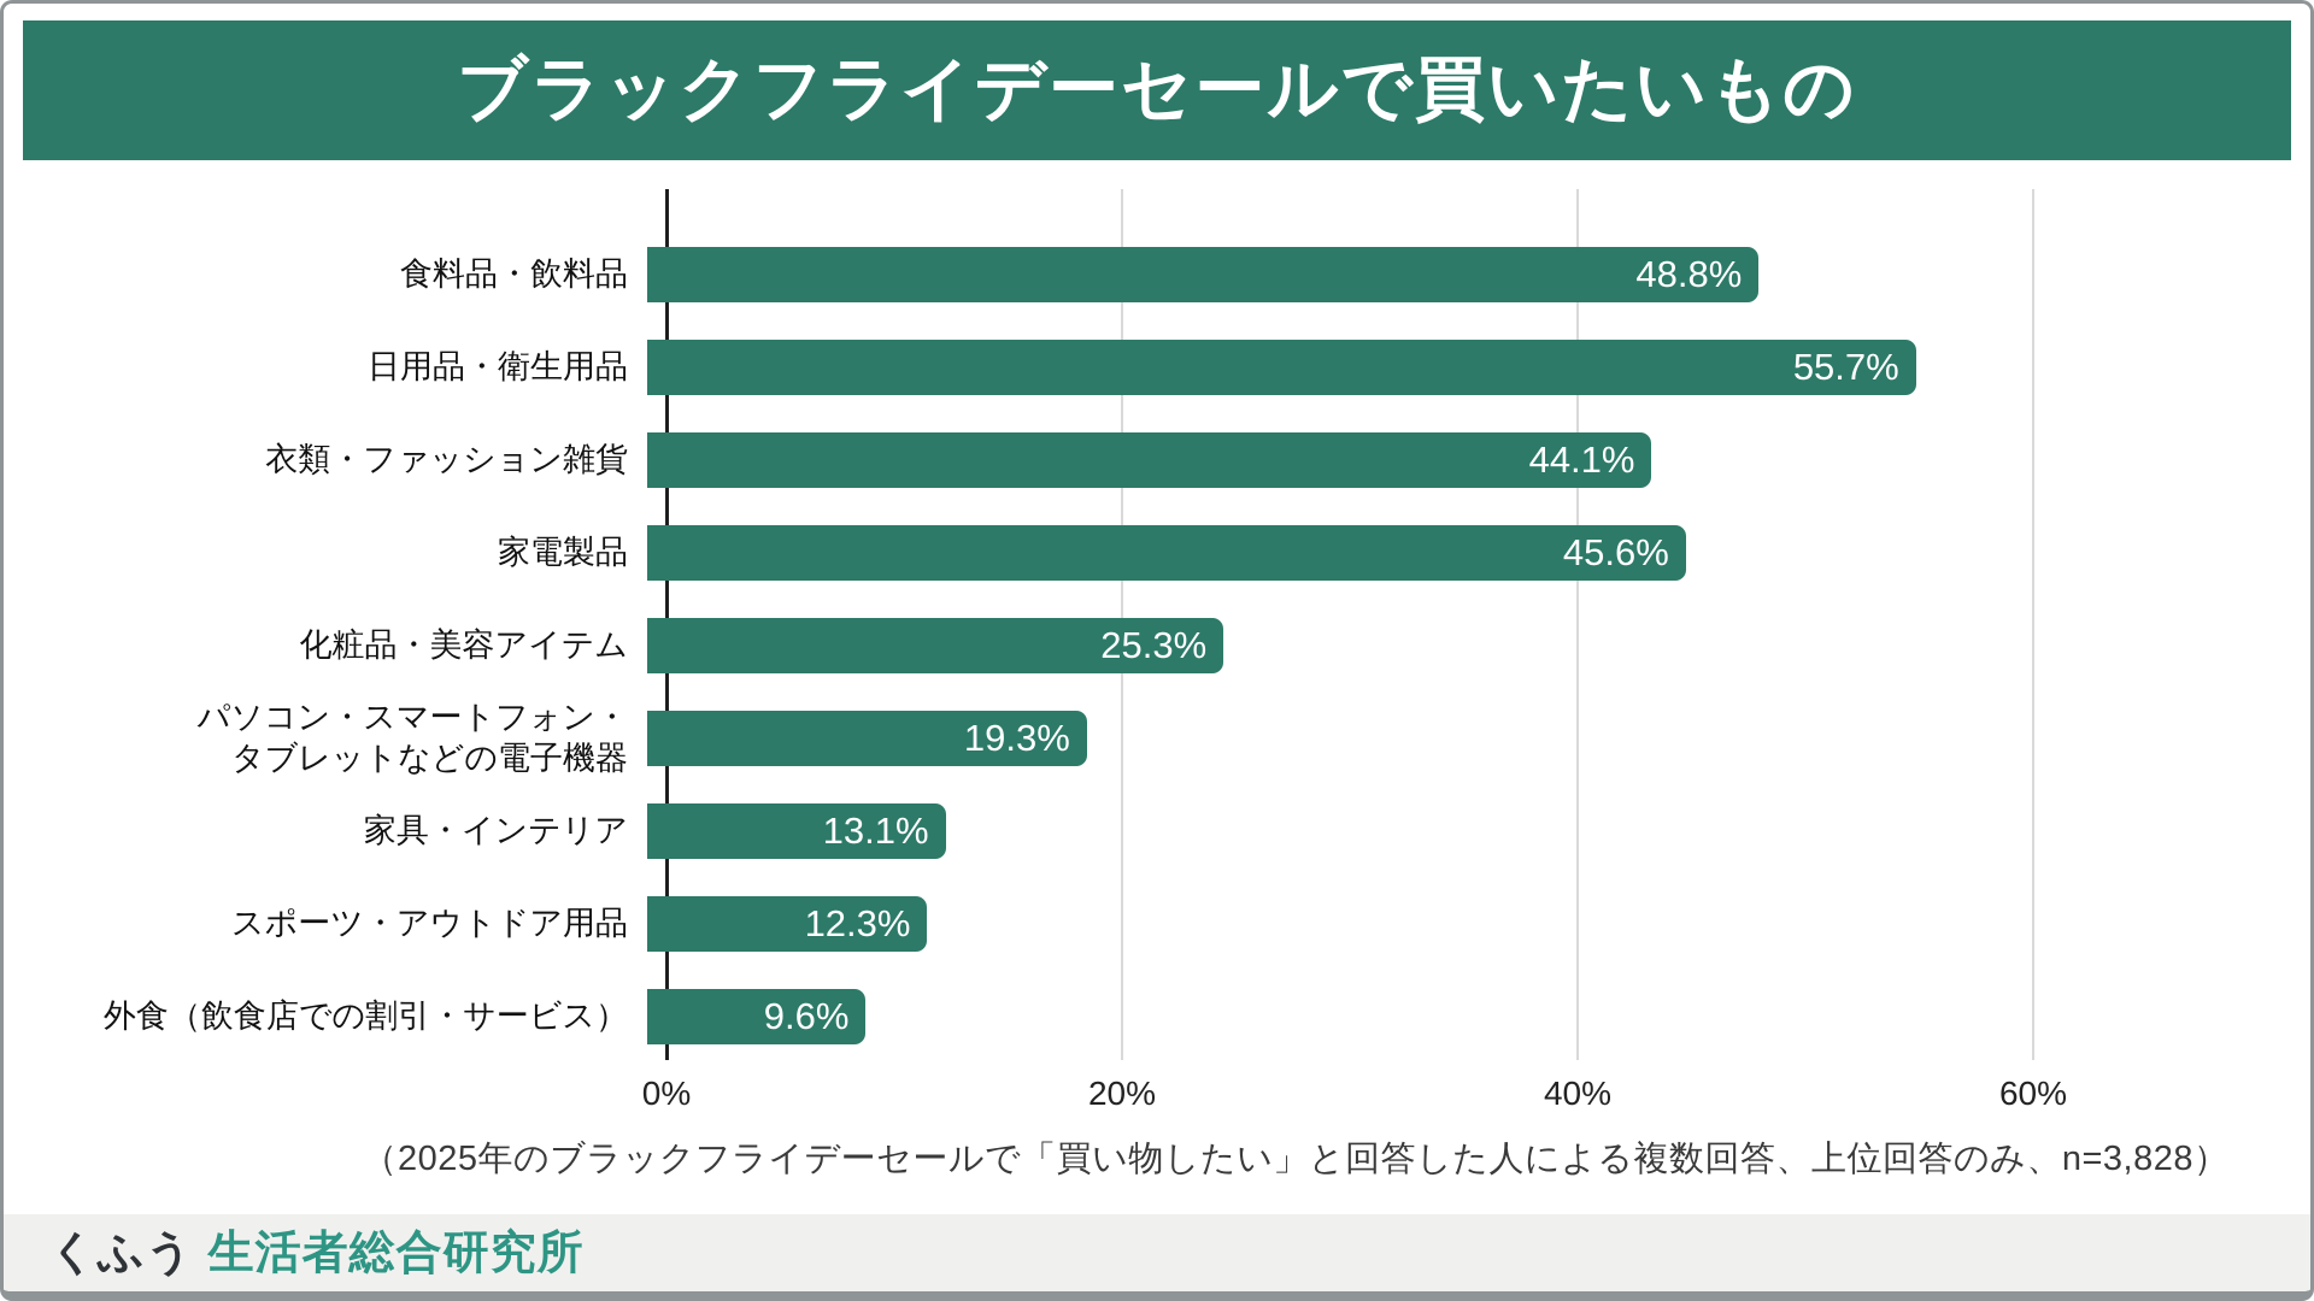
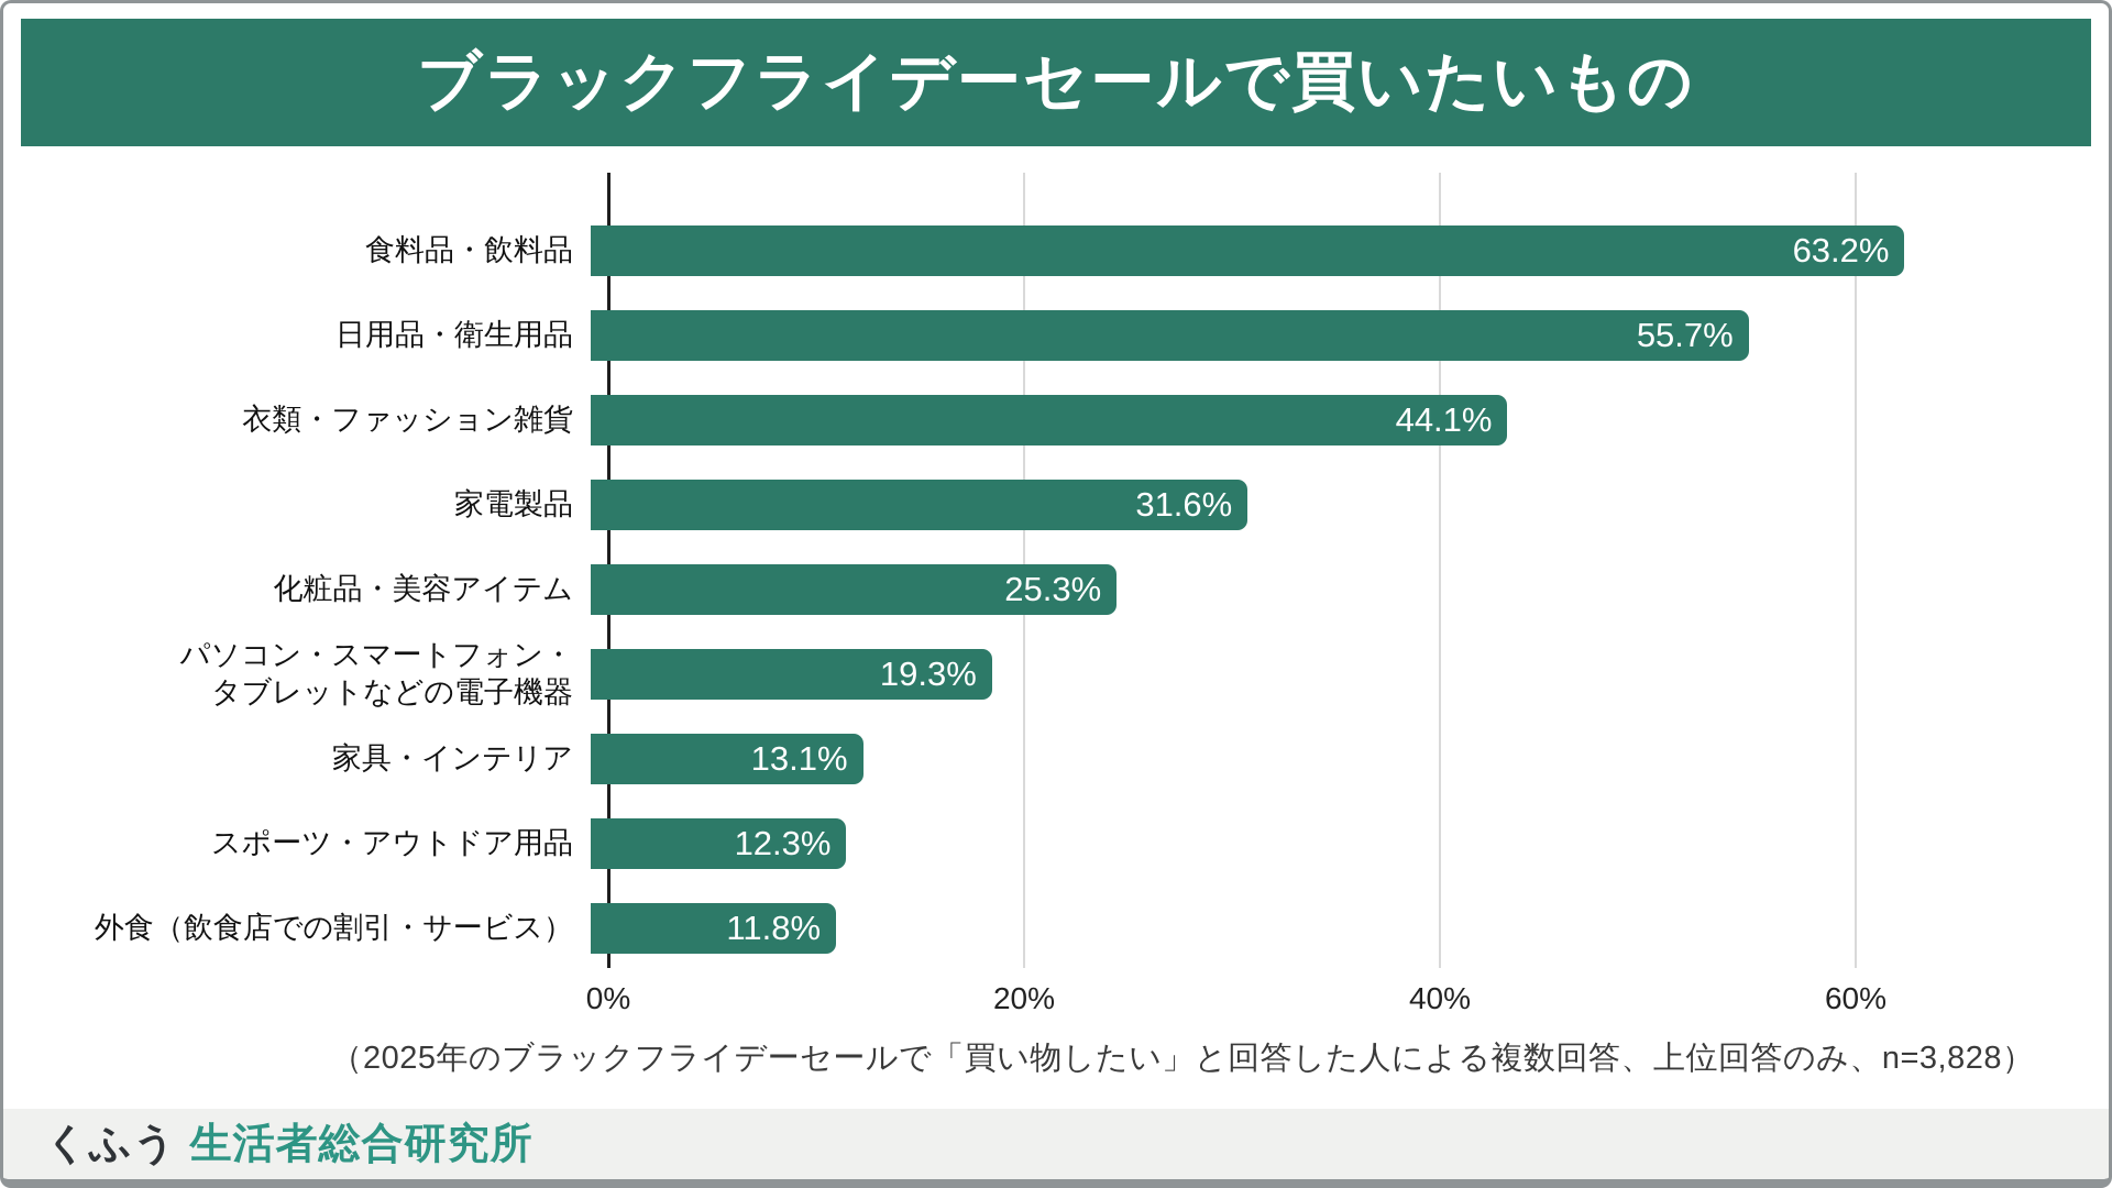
食料品・飲料品: 48.8% -> 63.2%
家電製品: 45.6% -> 31.6%
外食（飲食店での割引・サービス）: 9.6% -> 11.8%
